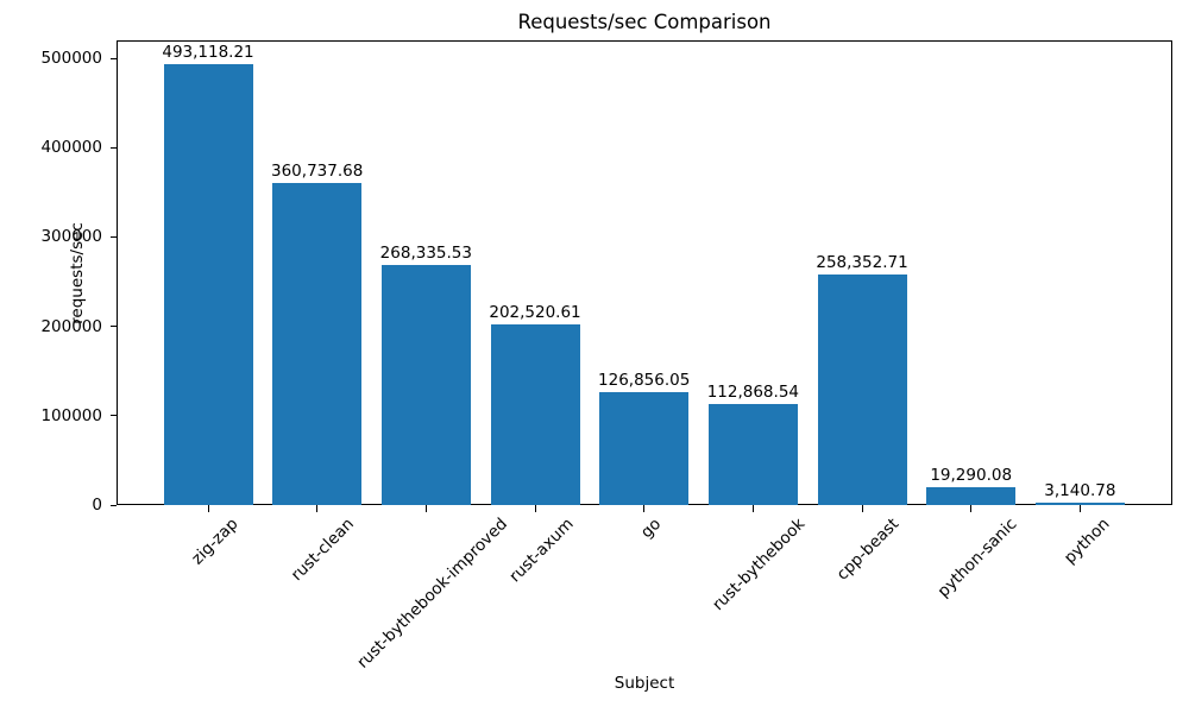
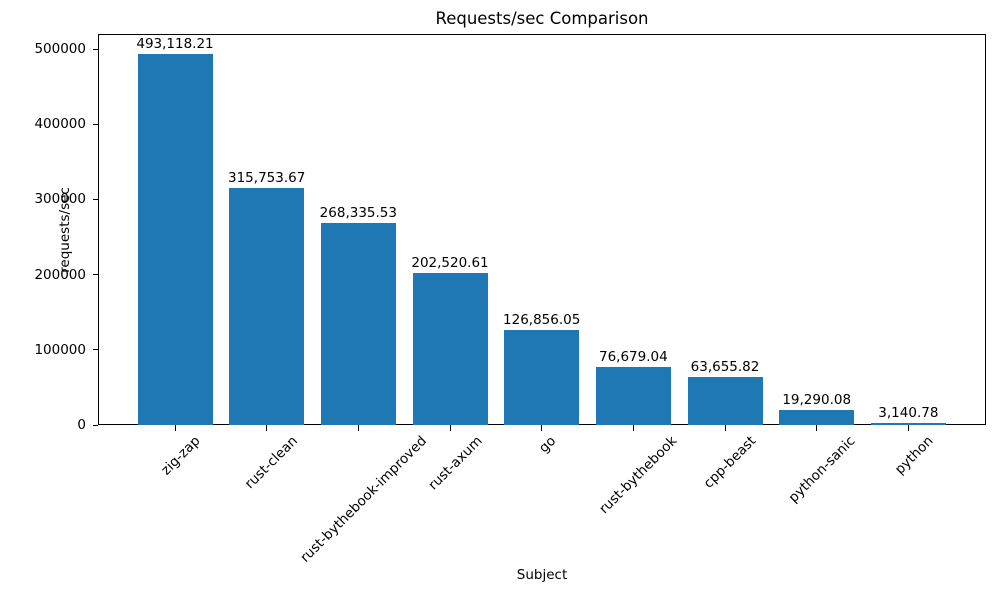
rust-clean: 360,737.68 -> 315,753.67
rust-bythebook: 112,868.54 -> 76,679.04
cpp-beast: 258,352.71 -> 63,655.82
